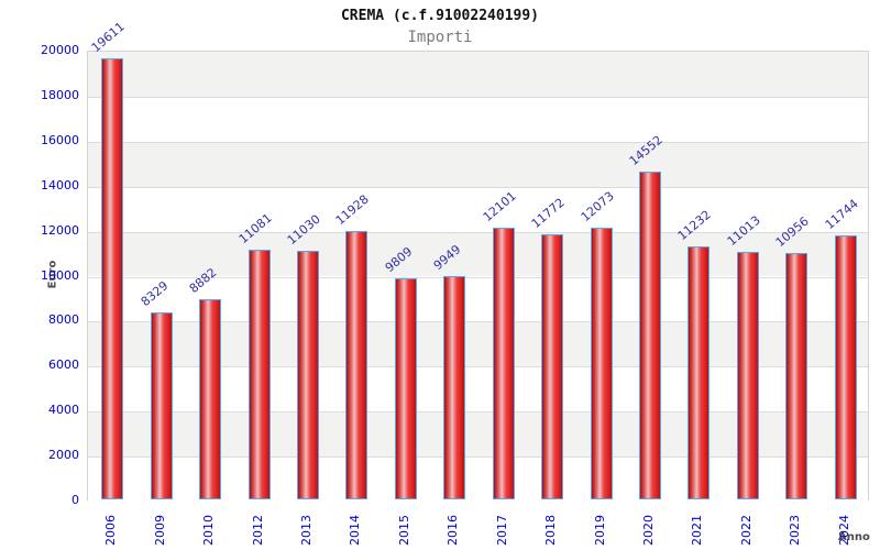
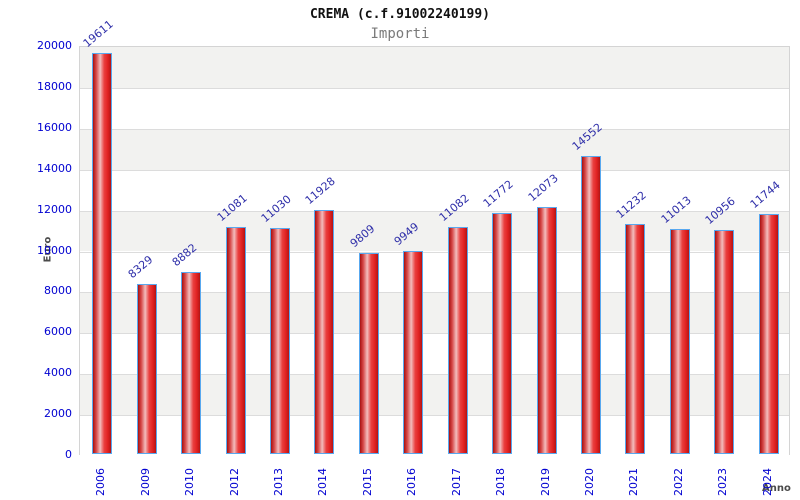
2017: 12101 -> 11082
